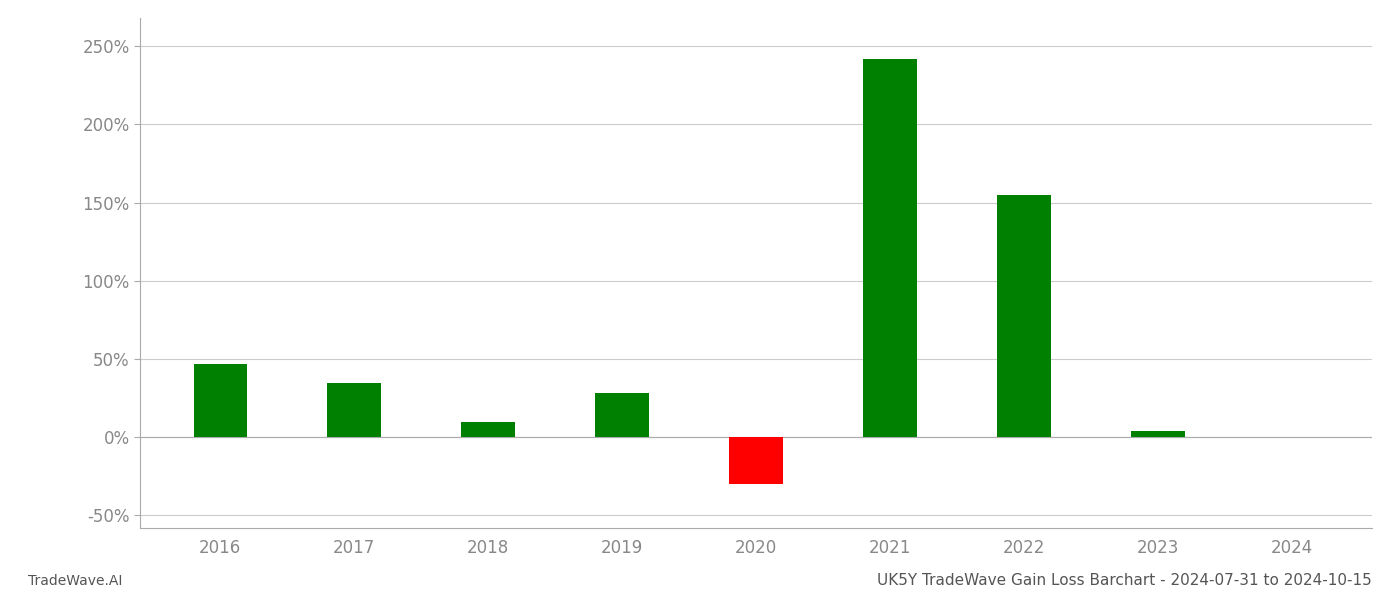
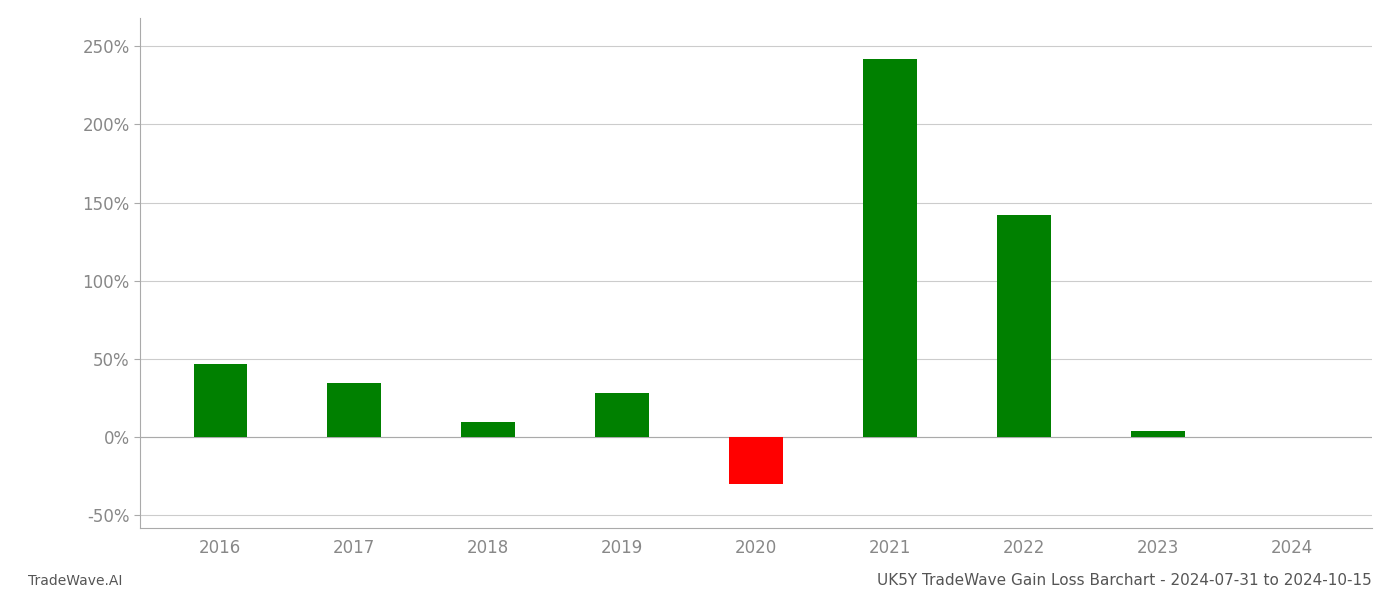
2022: 155% -> 142%
